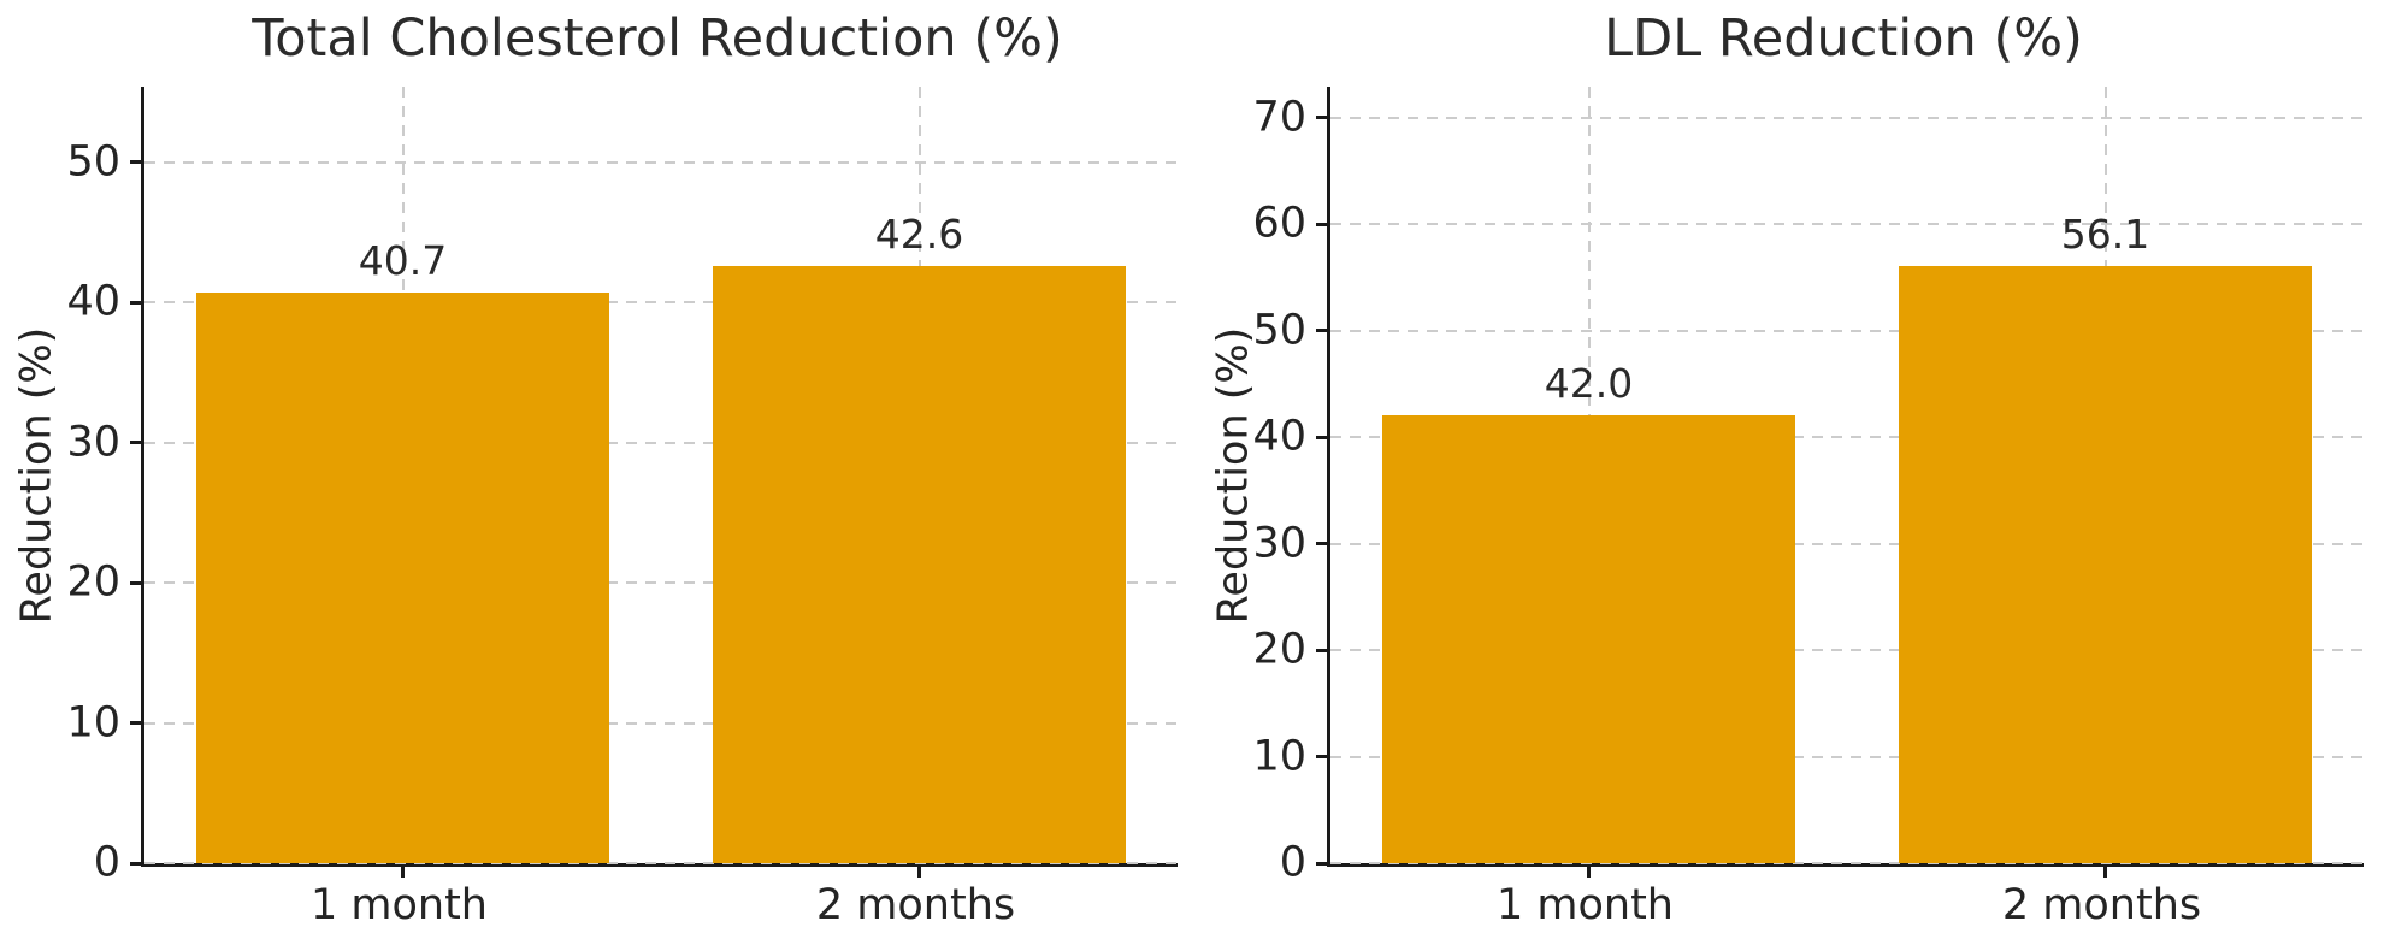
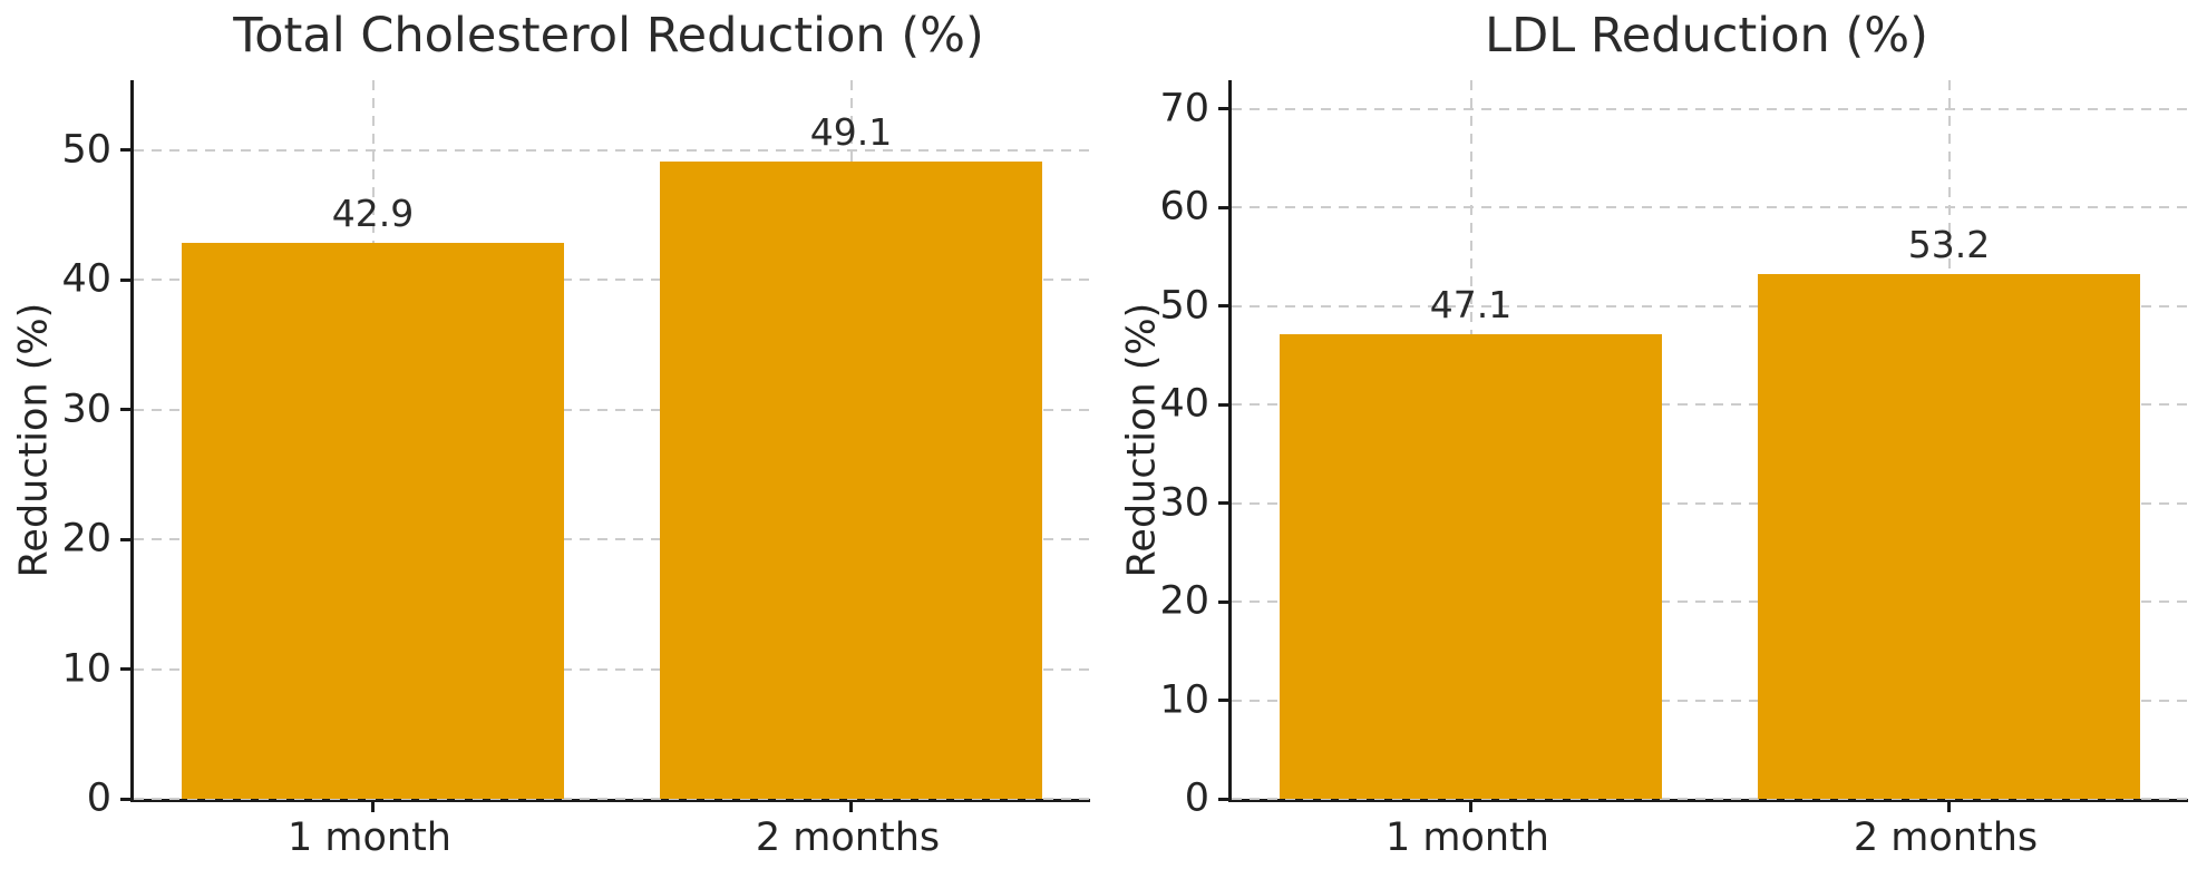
Total Cholesterol Reduction (%)/1 month: 40.7 -> 42.9
Total Cholesterol Reduction (%)/2 months: 42.6 -> 49.1
LDL Reduction (%)/1 month: 42.0 -> 47.1
LDL Reduction (%)/2 months: 56.1 -> 53.2
